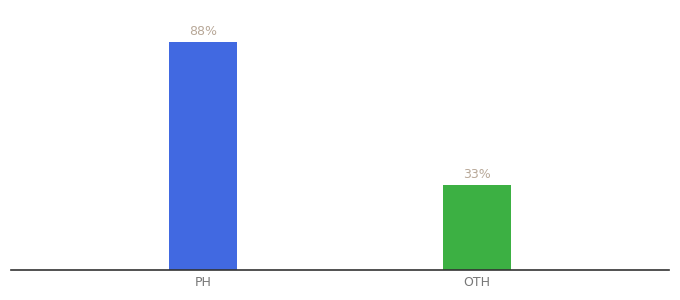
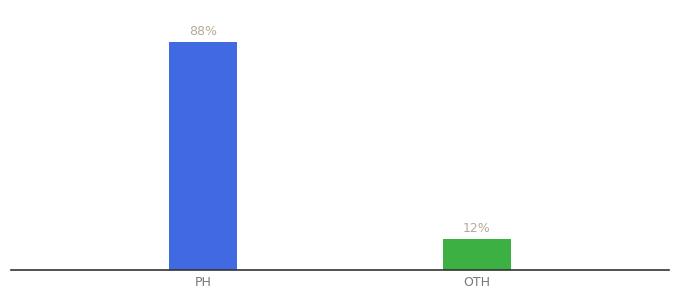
OTH: 33% -> 12%
